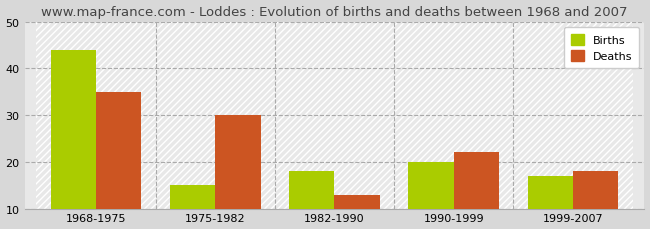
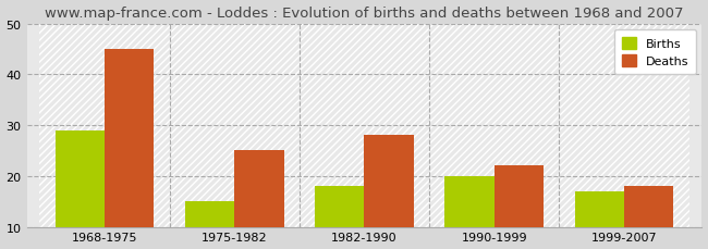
Births/1968-1975: 44 -> 29
Deaths/1968-1975: 35 -> 45
Deaths/1975-1982: 30 -> 25
Deaths/1982-1990: 13 -> 28
